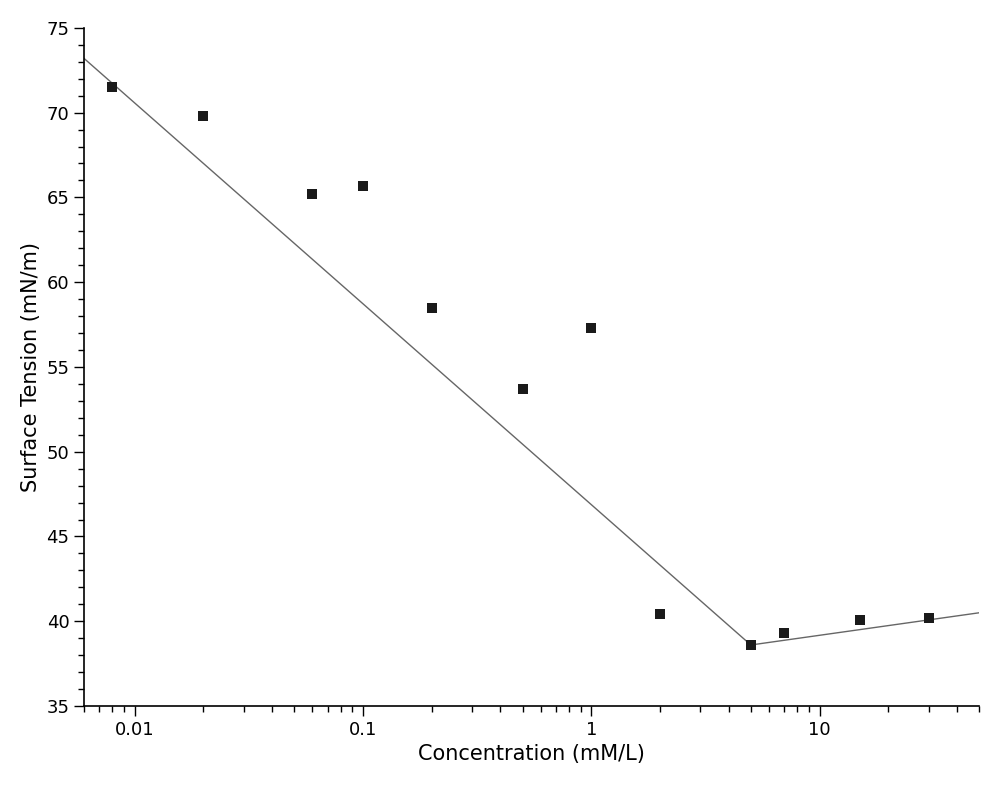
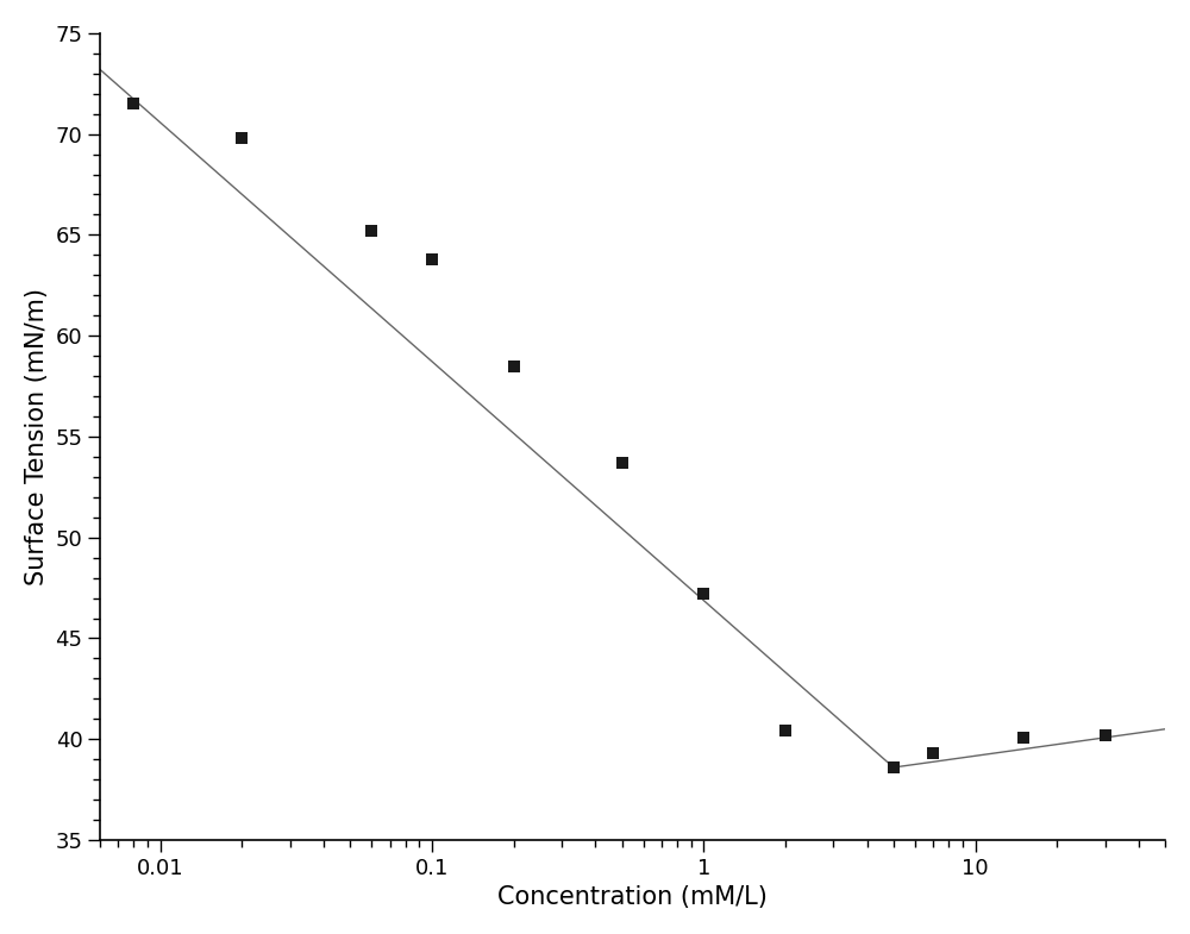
0.1: 65.7 -> 63.8
1: 57.3 -> 47.2
